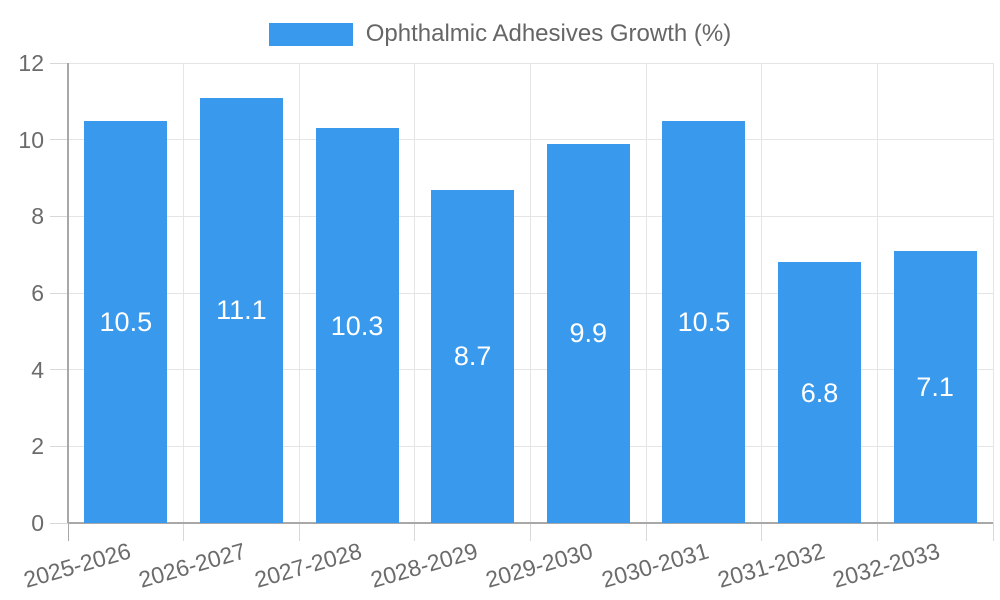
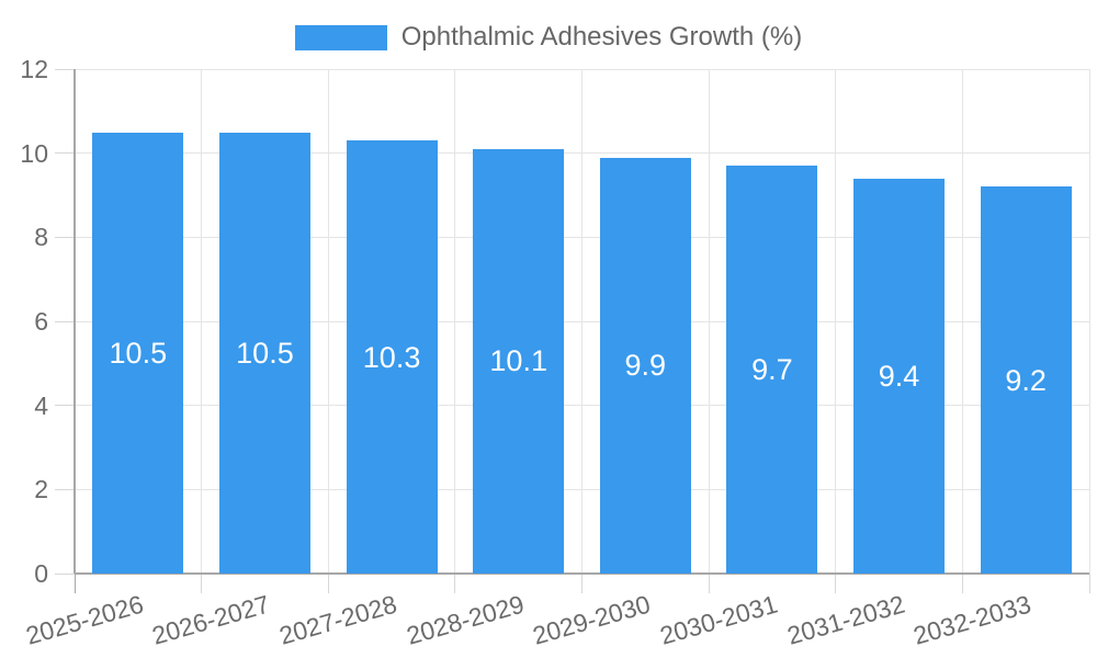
2026-2027: 11.1 -> 10.5
2028-2029: 8.7 -> 10.1
2030-2031: 10.5 -> 9.7
2031-2032: 6.8 -> 9.4
2032-2033: 7.1 -> 9.2
